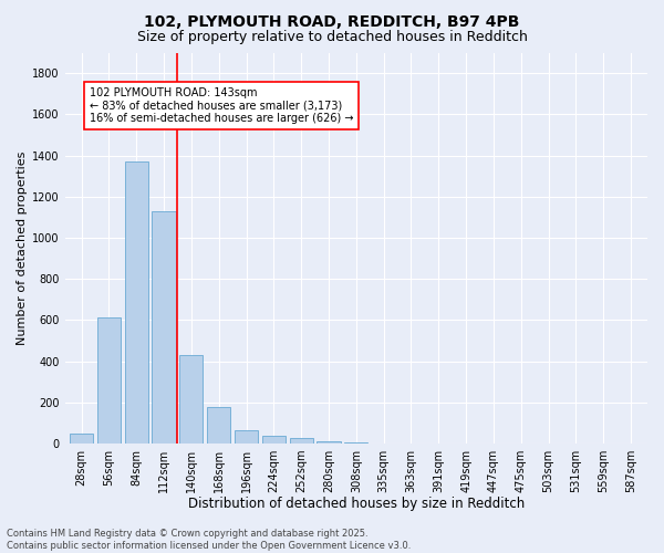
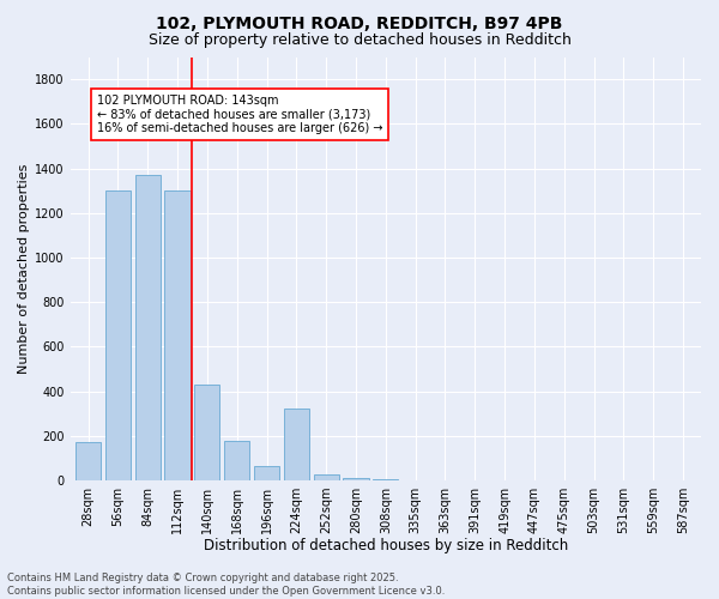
28sqm: 50 -> 170
56sqm: 610 -> 1300
112sqm: 1130 -> 1300
224sqm: 40 -> 320
